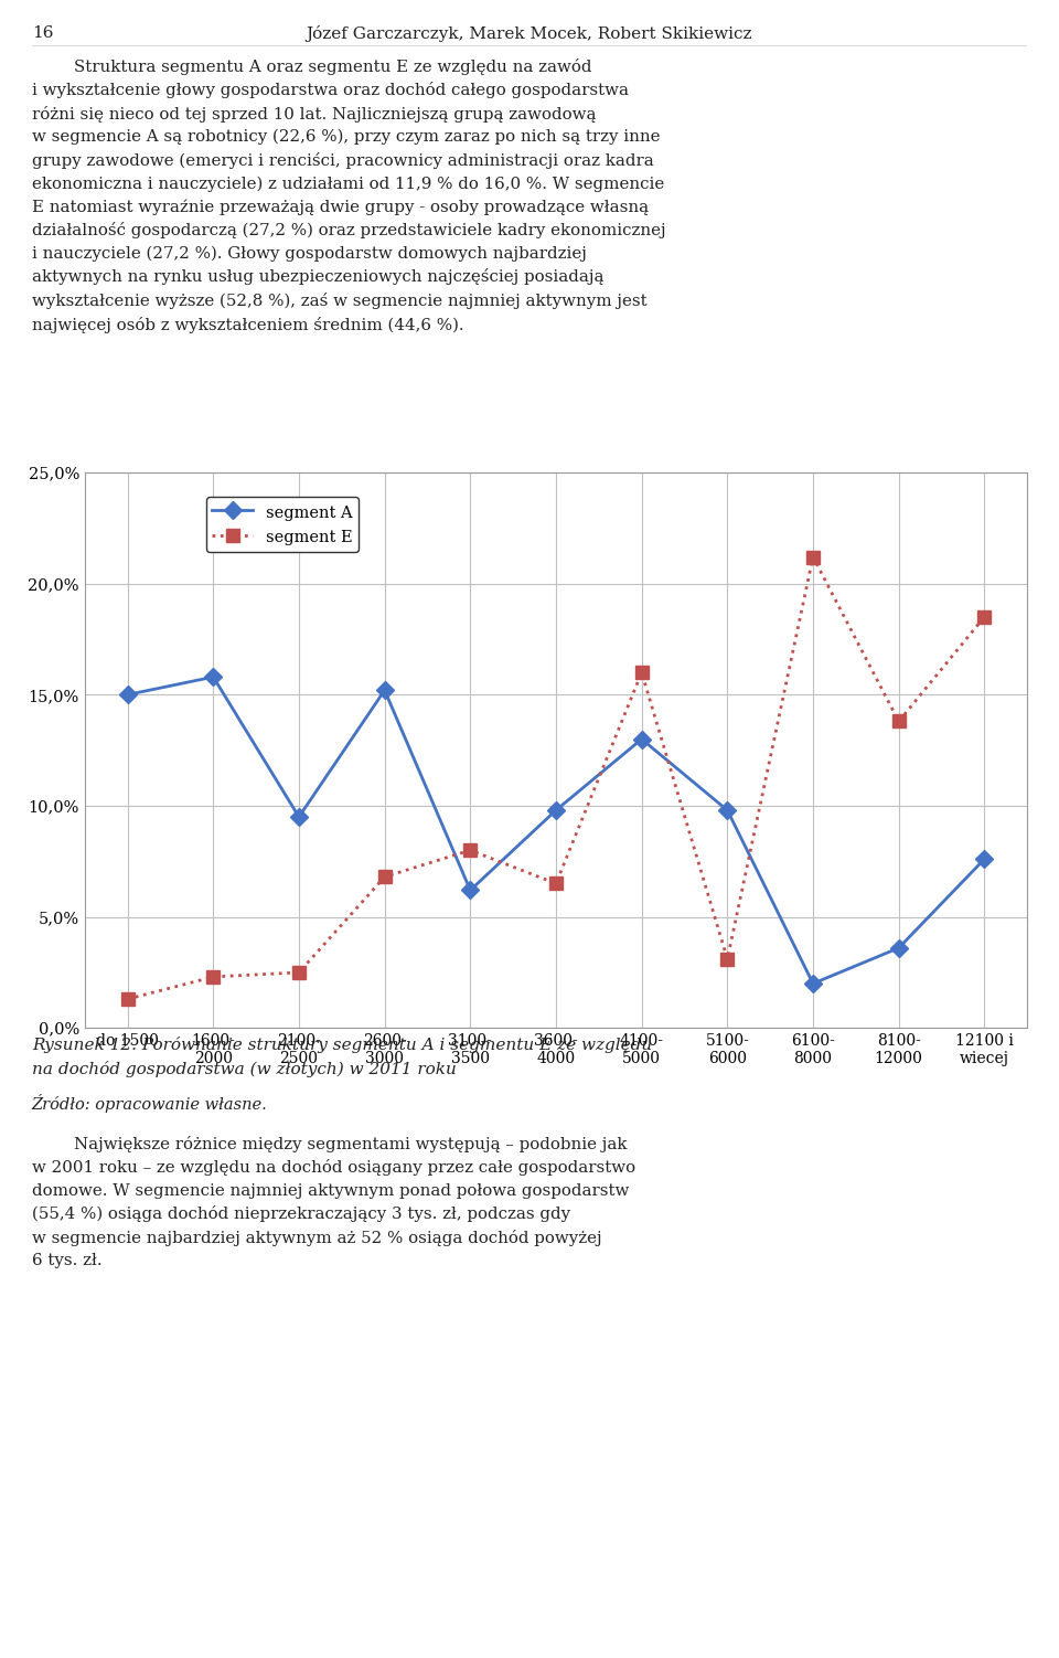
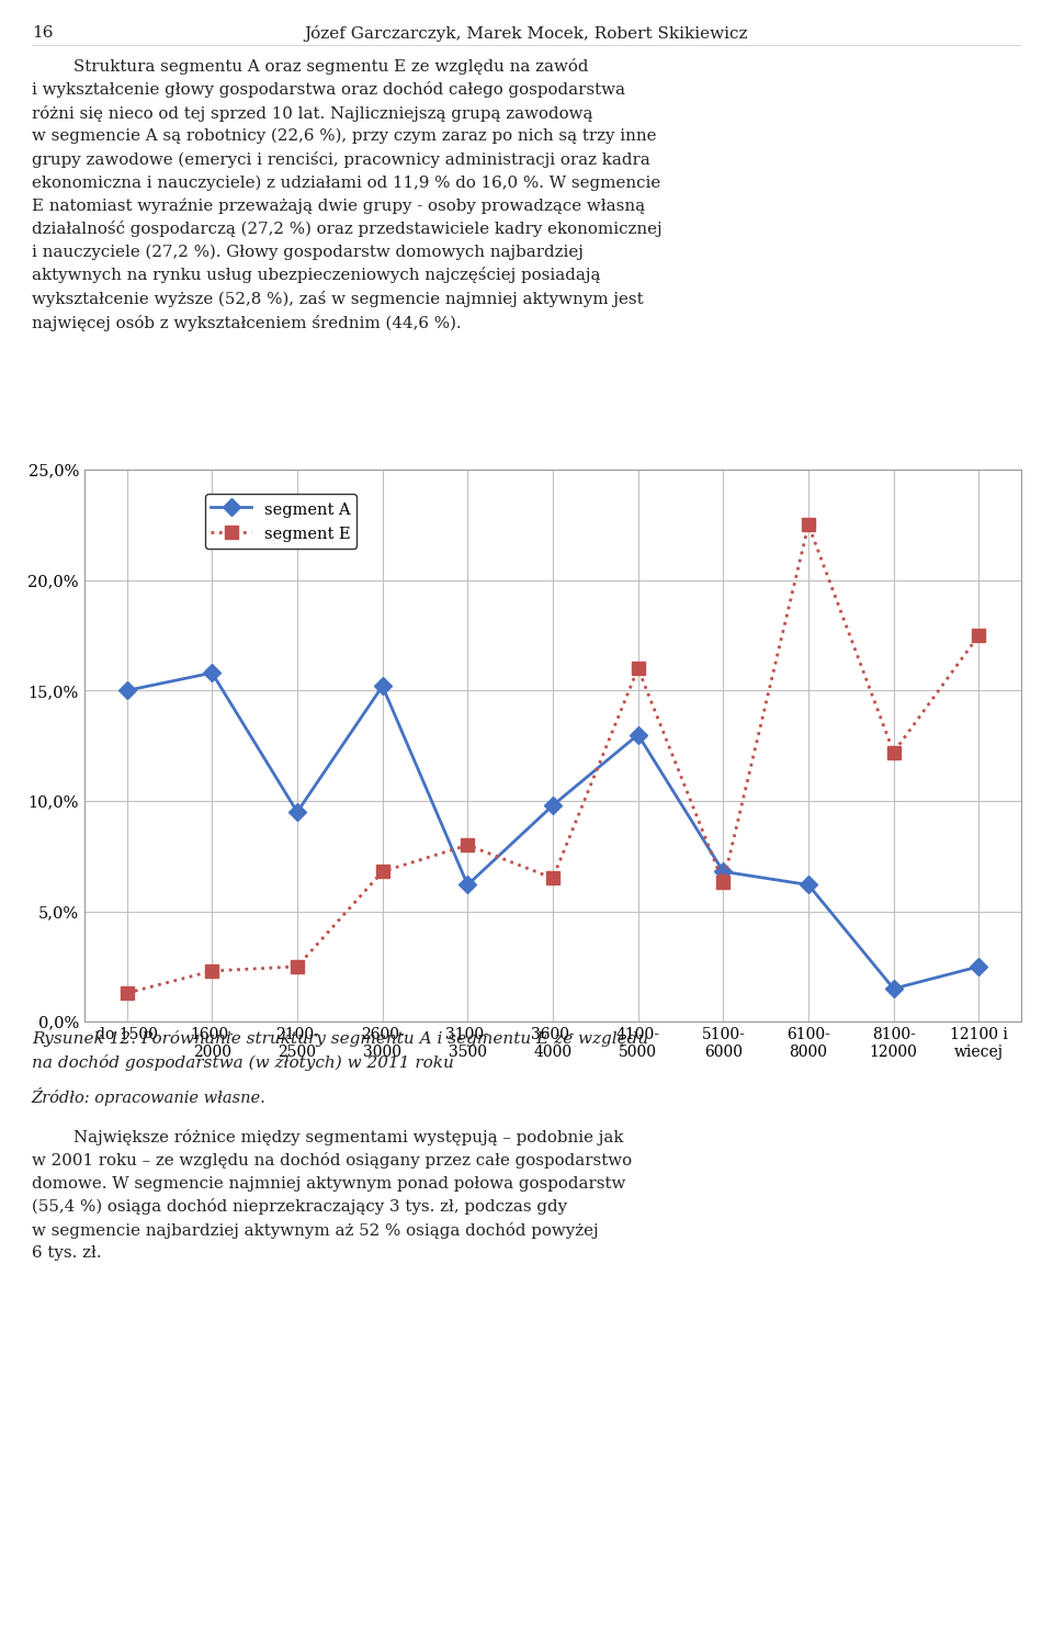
segment A/5100- 6000: 9,8% -> 6,8%
segment E/5100- 6000: 3,1% -> 6,3%
segment A/6100- 8000: 2,0% -> 6,2%
segment E/6100- 8000: 21,2% -> 22,5%
segment A/8100- 12000: 3,6% -> 1,5%
segment E/8100- 12000: 13,8% -> 12,2%
segment A/12100 i wiecej: 7,6% -> 2,5%
segment E/12100 i wiecej: 18,5% -> 17,5%
